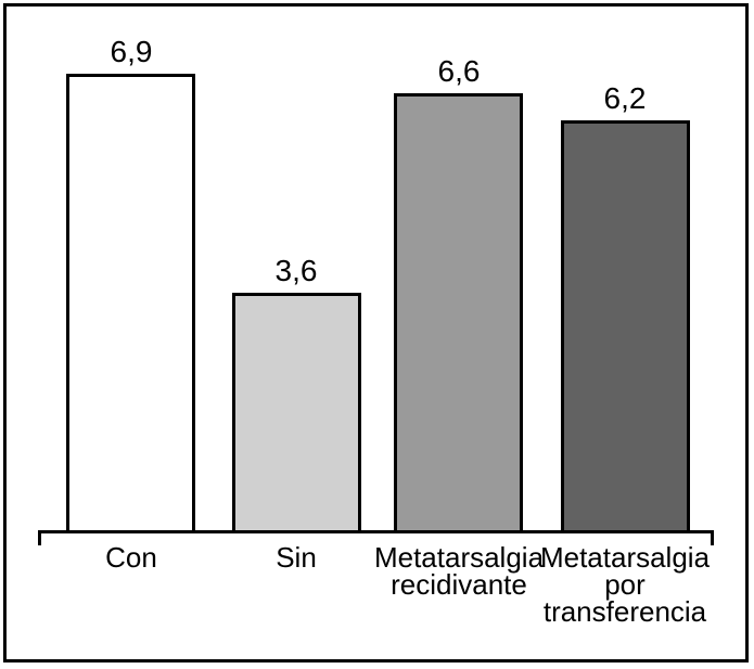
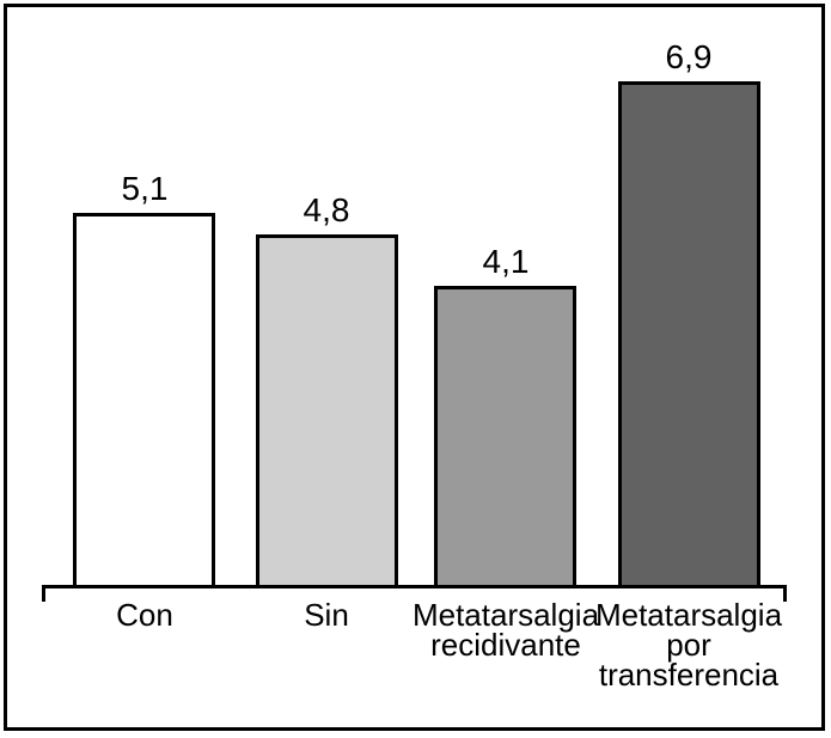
Con: 6,9 -> 5,1
Sin: 3,6 -> 4,8
Metatarsalgia recidivante: 6,6 -> 4,1
Metatarsalgia por transferencia: 6,2 -> 6,9
